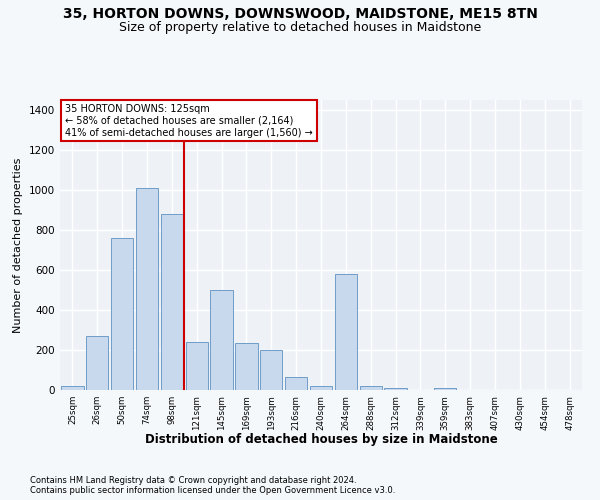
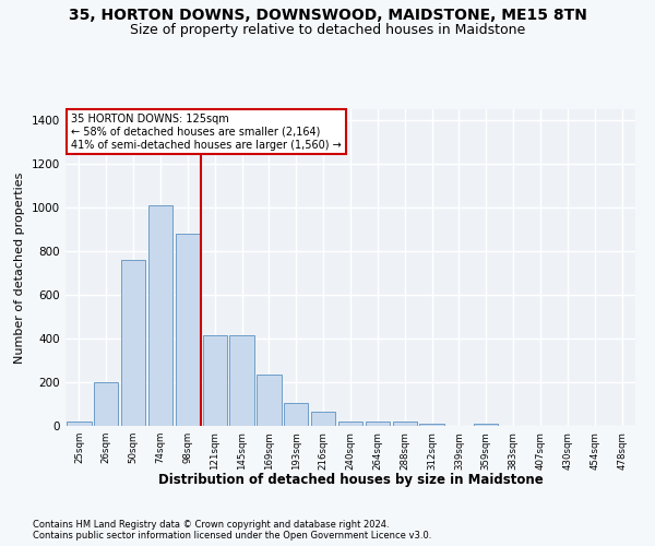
26sqm: 270 -> 200
121sqm: 240 -> 420
145sqm: 500 -> 420
193sqm: 200 -> 100
264sqm: 580 -> 20
